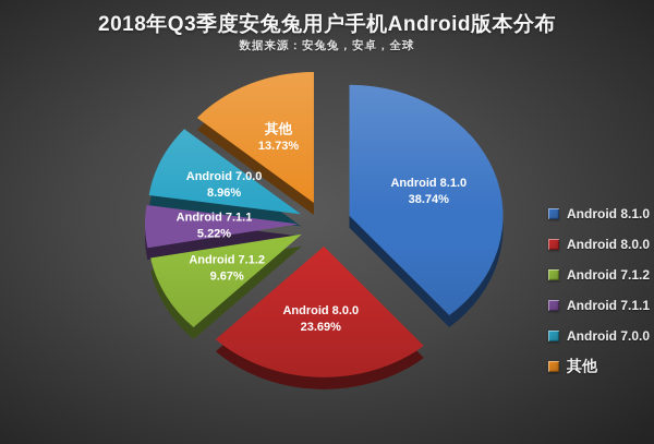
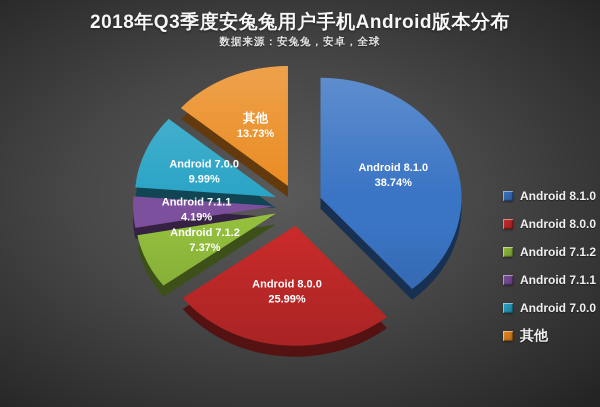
Android 8.0.0: 23.69% -> 25.99%
Android 7.1.2: 9.67% -> 7.37%
Android 7.1.1: 5.22% -> 4.19%
Android 7.0.0: 8.96% -> 9.99%
